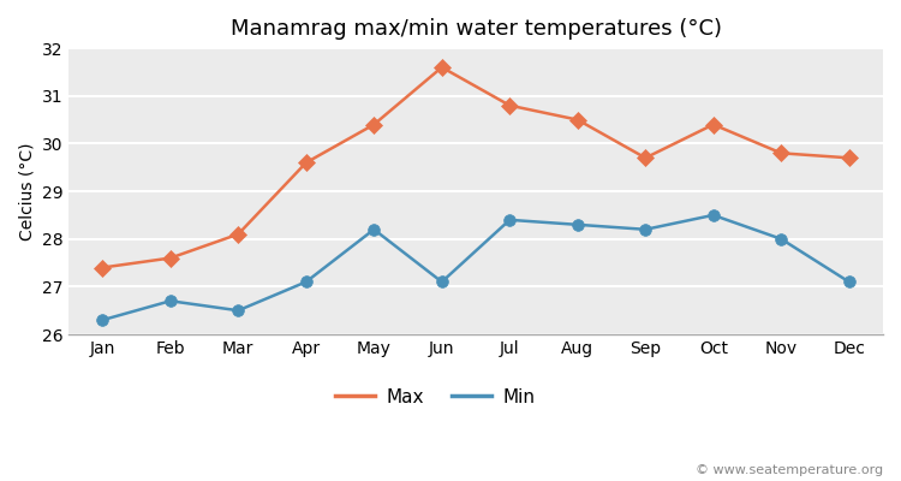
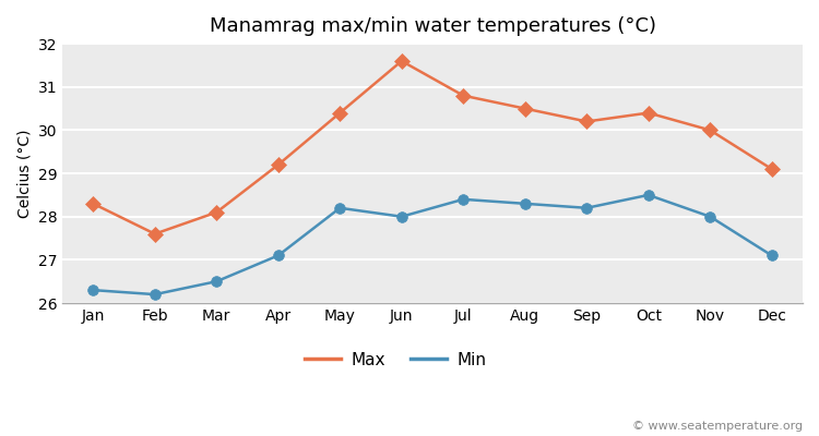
Max/Jan: 27.4 -> 28.3
Min/Feb: 26.7 -> 26.2
Max/Apr: 29.6 -> 29.2
Min/Jun: 27.1 -> 28.0
Max/Sep: 29.7 -> 30.2
Max/Nov: 29.8 -> 30.0
Max/Dec: 29.7 -> 29.1
